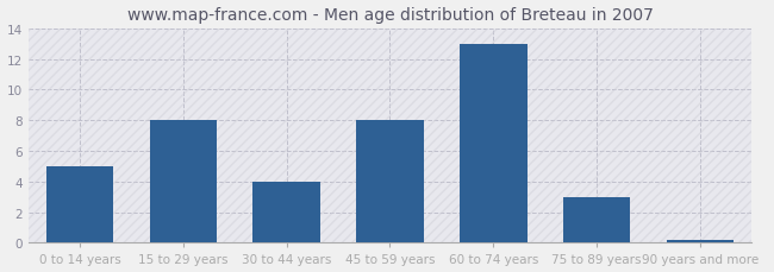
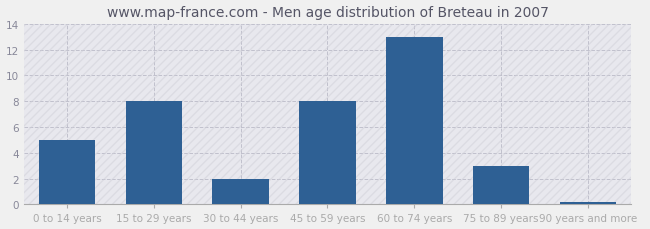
30 to 44 years: 4.0 -> 2.0
